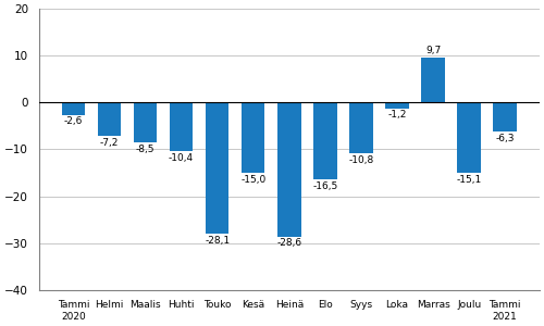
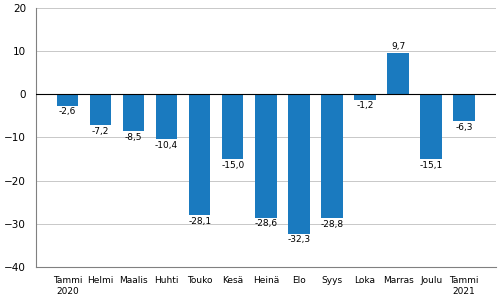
Elo: -16,5 -> -32,3
Syys: -10,8 -> -28,8
